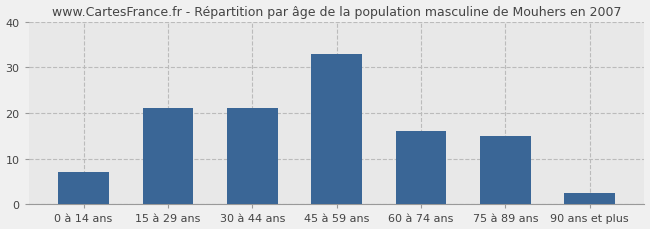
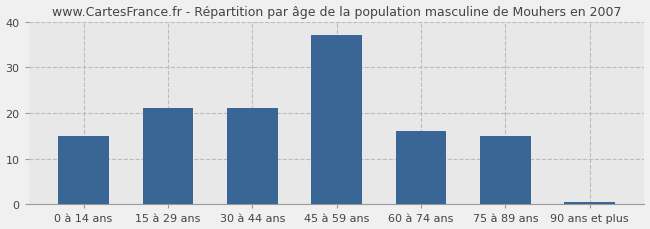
0 à 14 ans: 7.0 -> 15.0
45 à 59 ans: 33.0 -> 37.0
90 ans et plus: 2.5 -> 0.5
